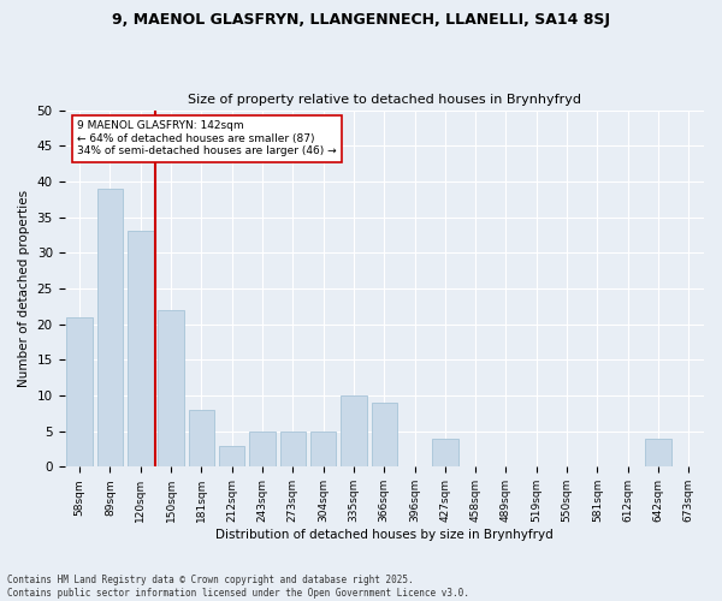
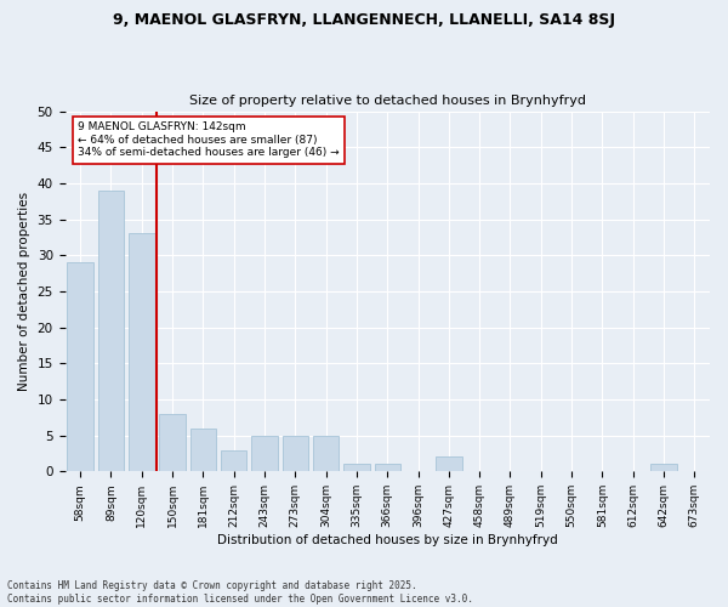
58sqm: 21 -> 29
150sqm: 22 -> 8
181sqm: 8 -> 6
335sqm: 10 -> 1
366sqm: 9 -> 1
427sqm: 4 -> 2
642sqm: 4 -> 1
